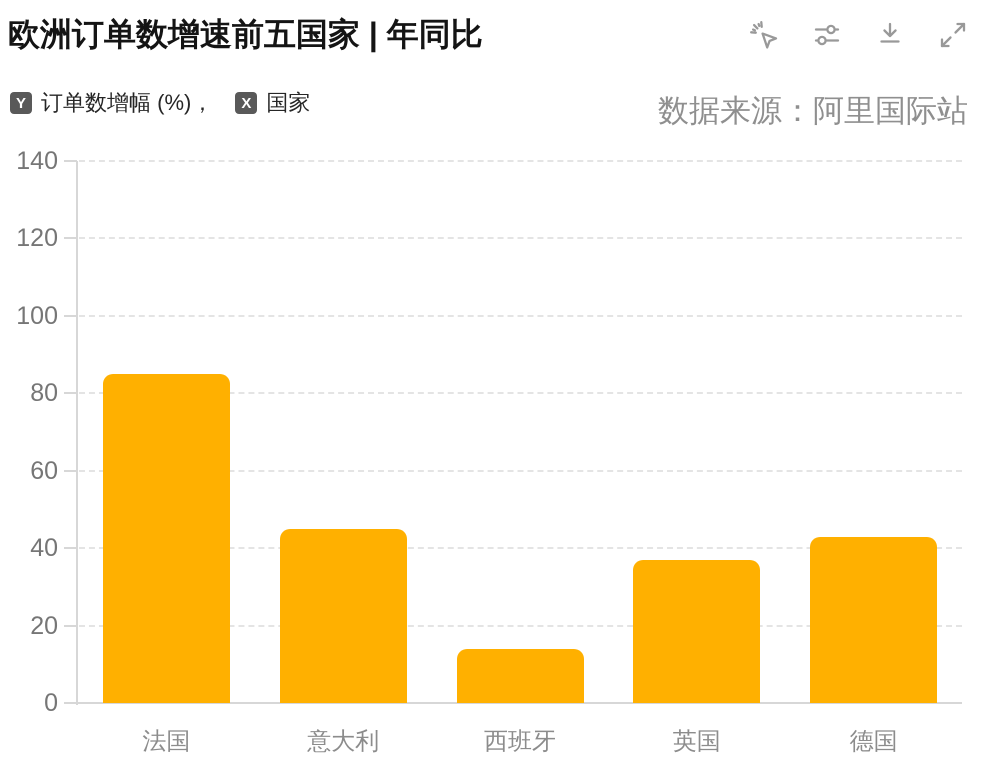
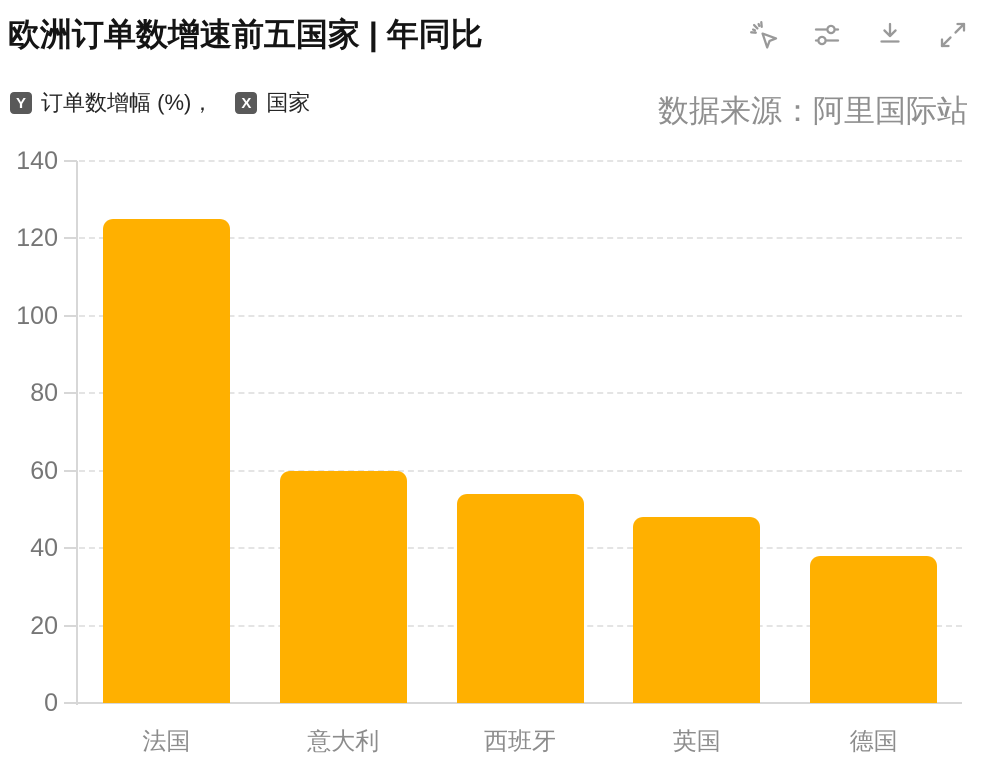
法国: 85 -> 125
意大利: 45 -> 60
西班牙: 14 -> 54
英国: 37 -> 48
德国: 43 -> 38
